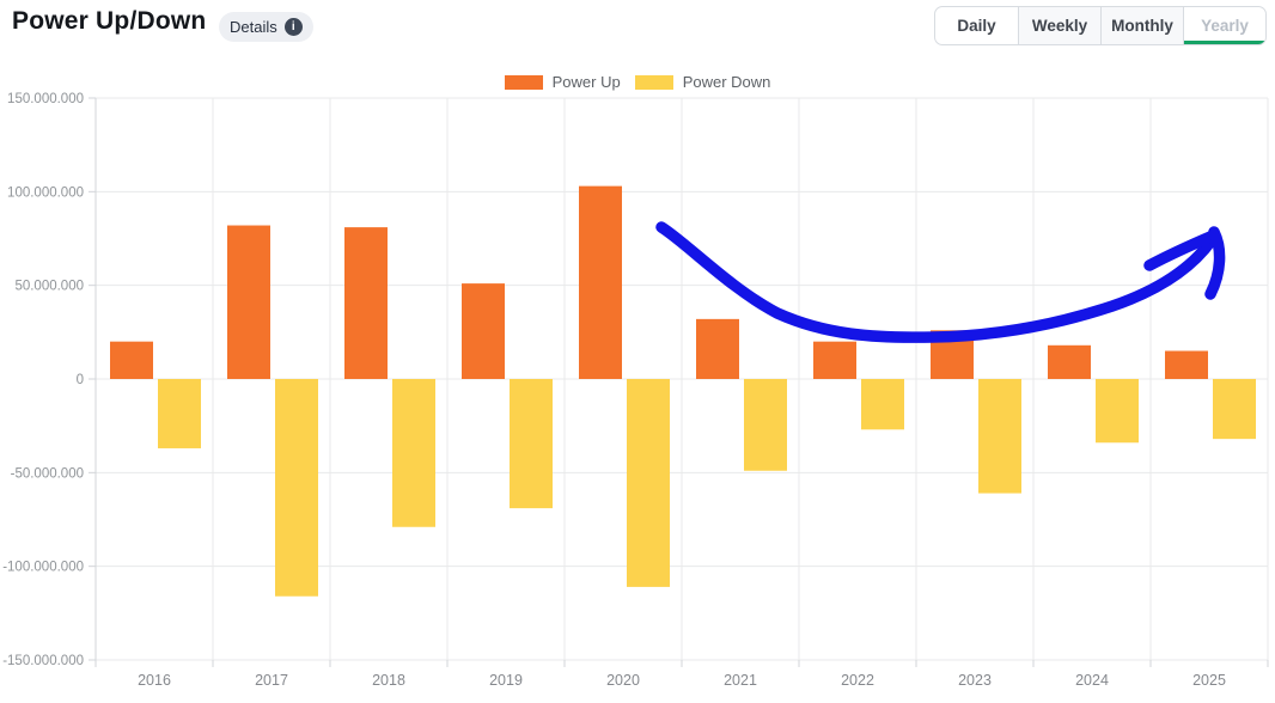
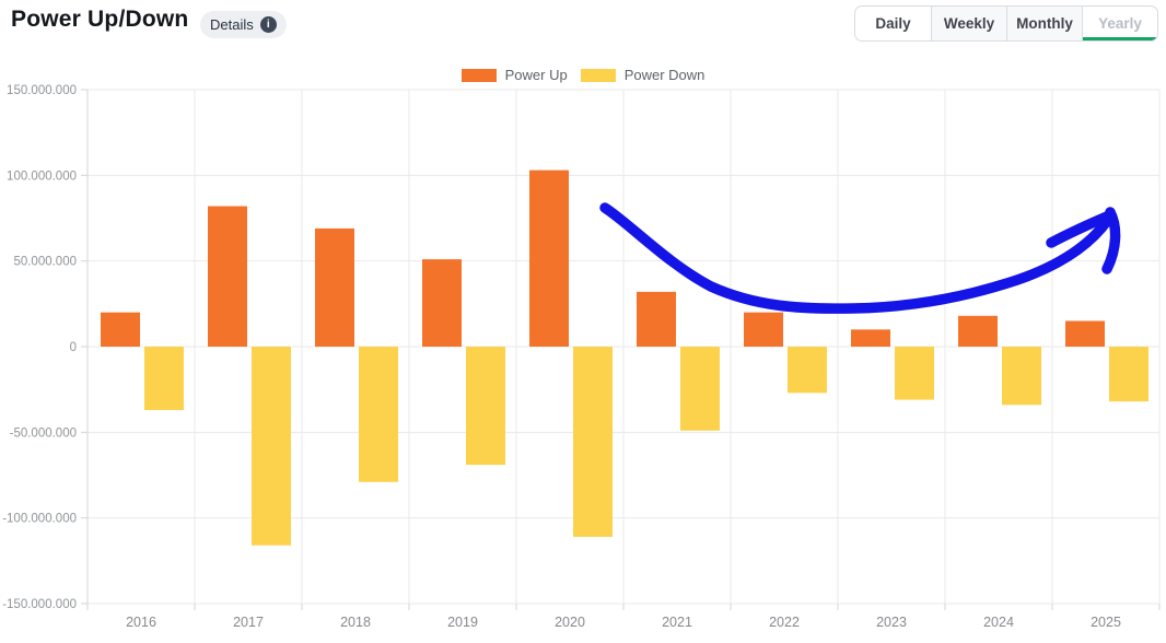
Power Up/2018: 81000000 -> 69000000
Power Up/2023: 26000000 -> 10000000
Power Down/2023: -61000000 -> -31000000
